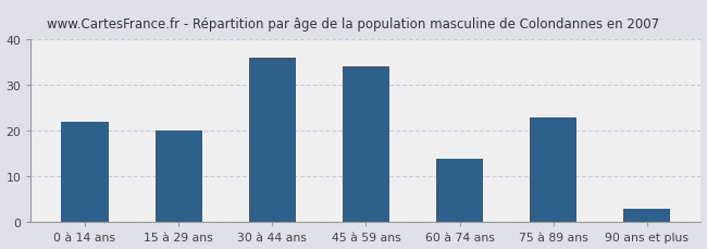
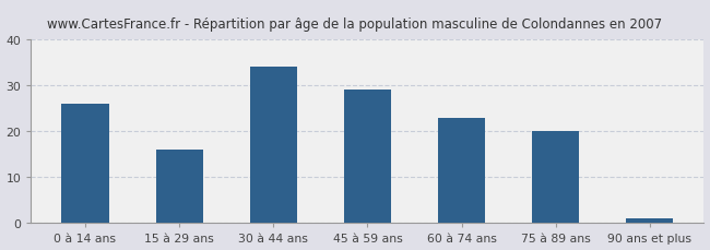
0 à 14 ans: 22 -> 26
15 à 29 ans: 20 -> 16
30 à 44 ans: 36 -> 34
45 à 59 ans: 34 -> 29
60 à 74 ans: 14 -> 23
75 à 89 ans: 23 -> 20
90 ans et plus: 3 -> 1
